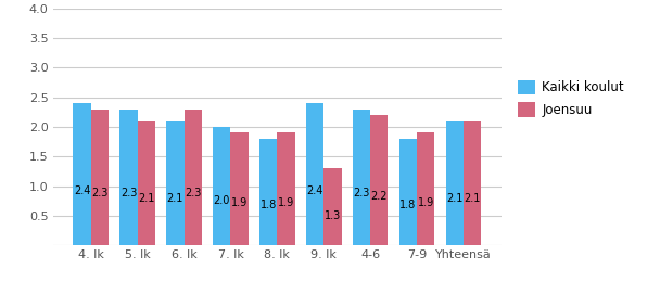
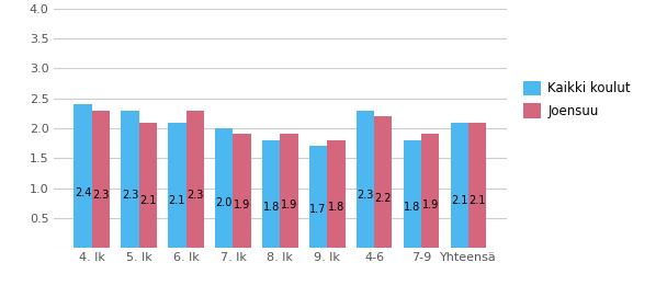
Kaikki koulut/9. lk: 2.4 -> 1.7
Joensuu/9. lk: 1.3 -> 1.8
